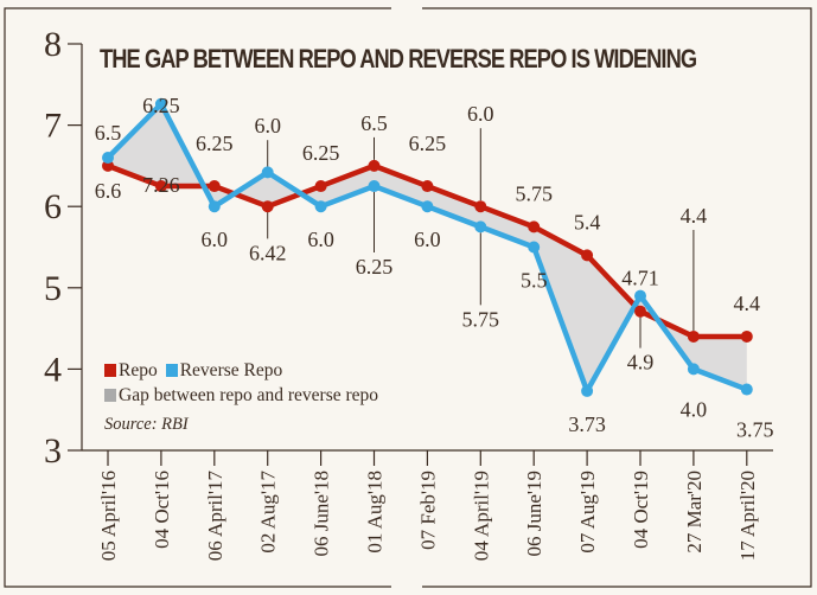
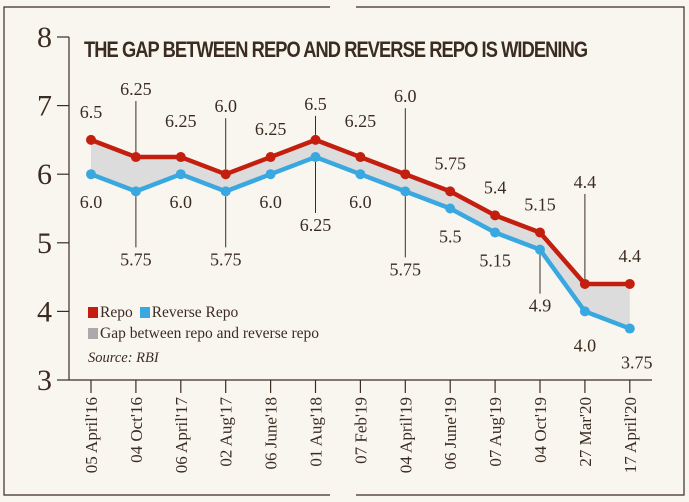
Reverse Repo/05 April'16: 6.6 -> 6.0
Reverse Repo/04 Oct'16: 7.26 -> 5.75
Reverse Repo/02 Aug'17: 6.42 -> 5.75
Reverse Repo/07 Aug'19: 3.73 -> 5.15
Repo/04 Oct'19: 4.71 -> 5.15
